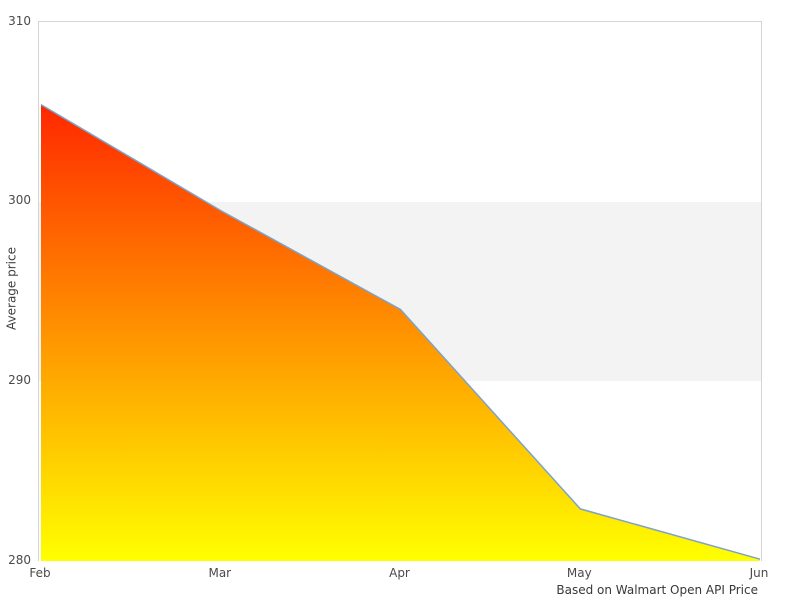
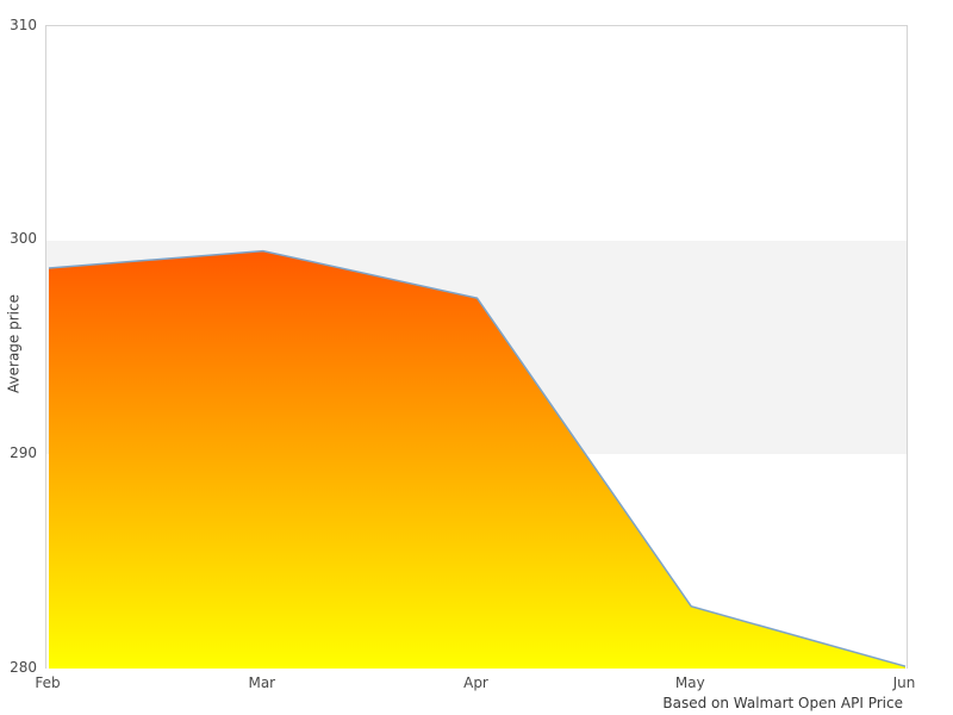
Feb: 305.4 -> 298.7
Apr: 294.0 -> 297.3
